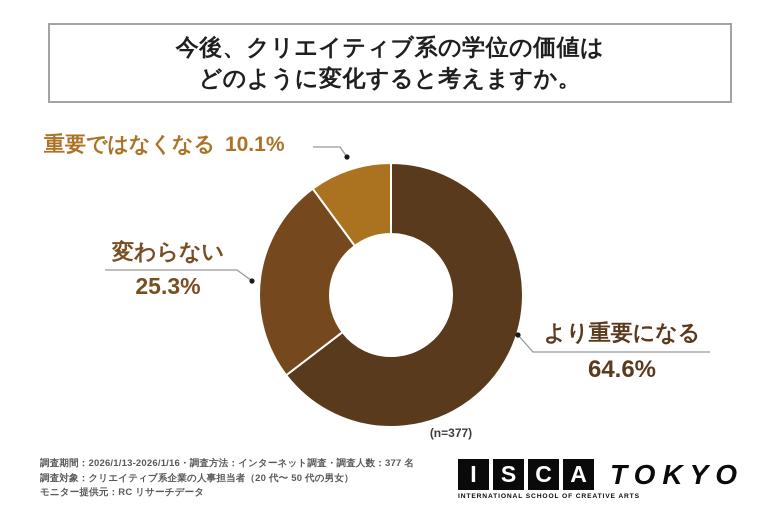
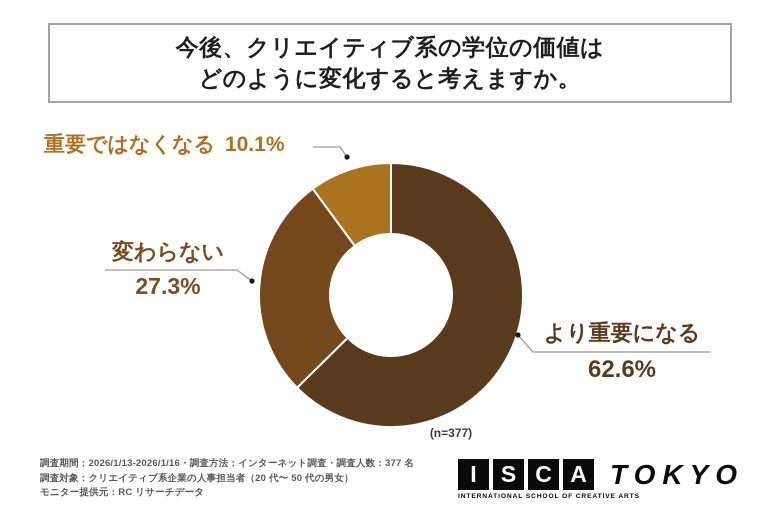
より重要になる: 64.6% -> 62.6%
変わらない: 25.3% -> 27.3%
